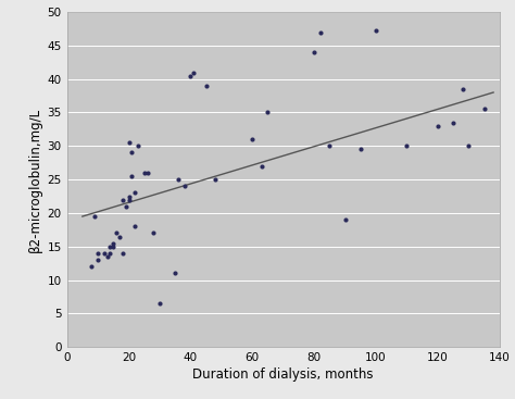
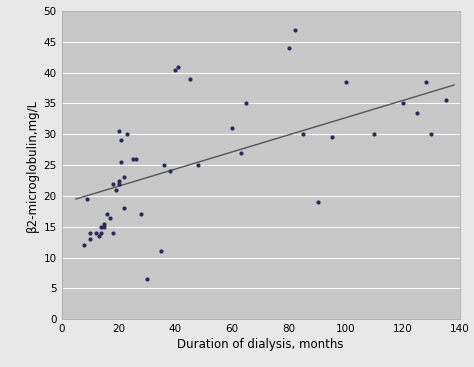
100: 47.2 -> 38.5
120: 33.0 -> 35.0
